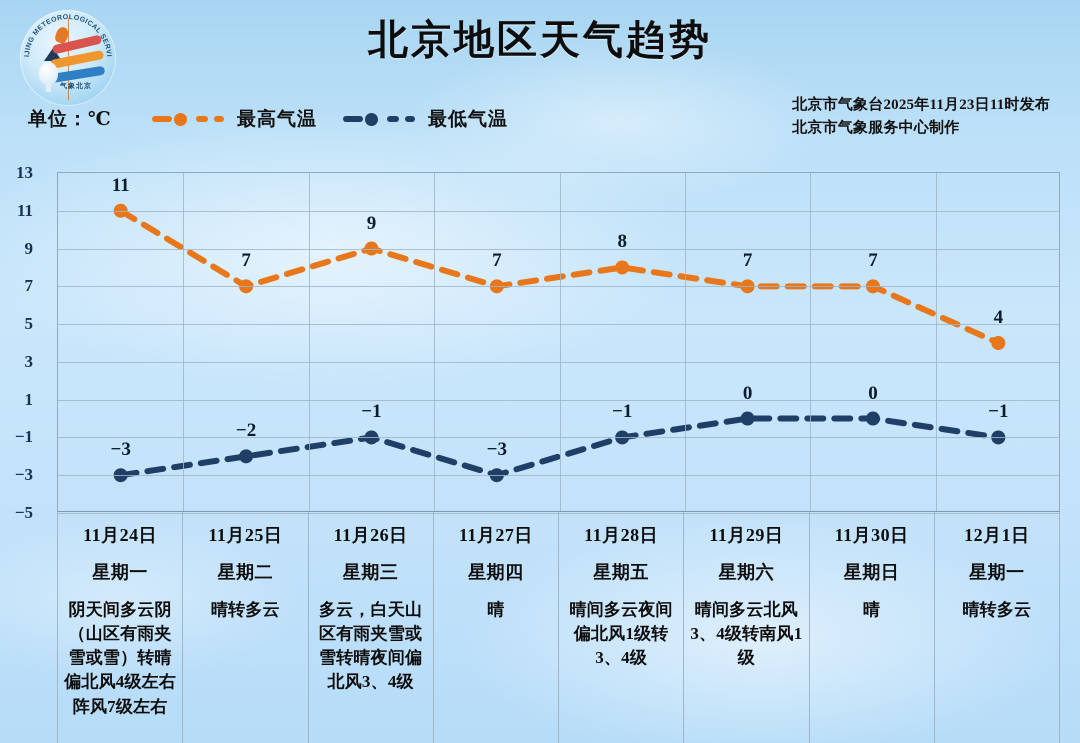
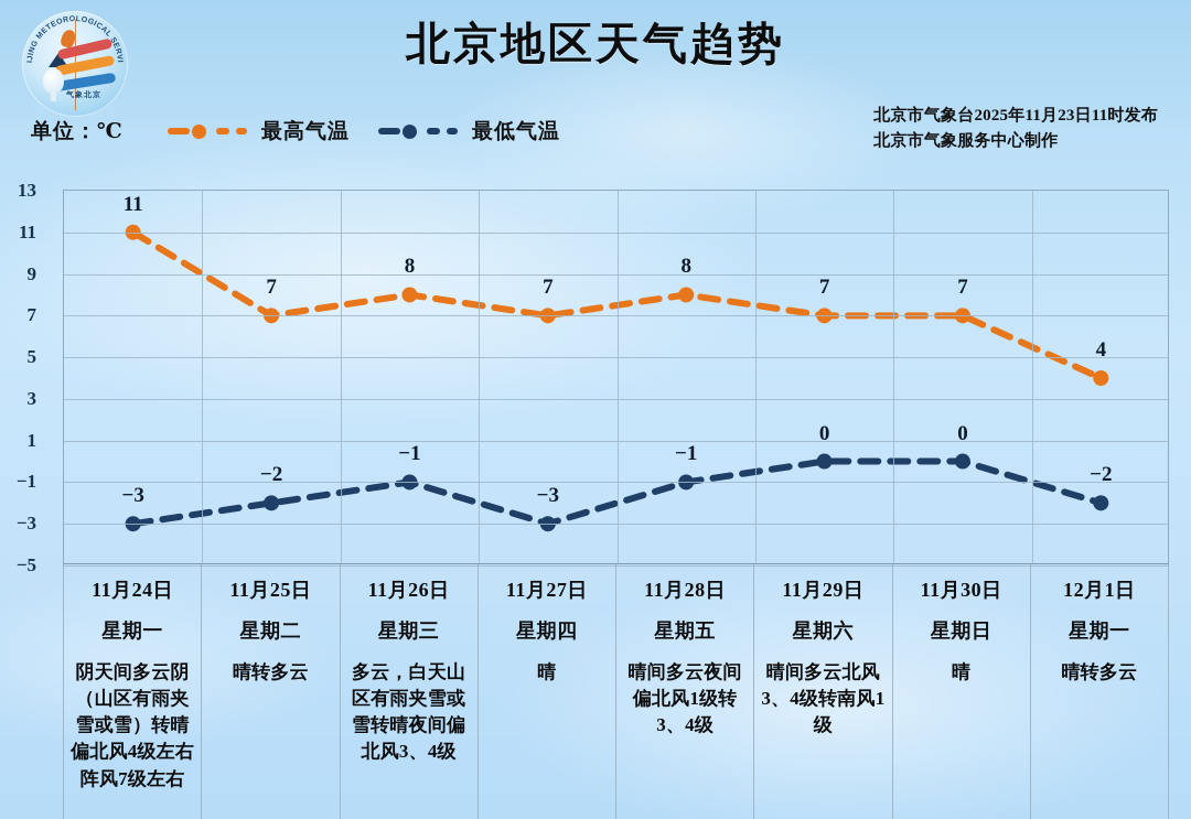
最高气温/11月26日: 9 -> 8
最低气温/12月1日: −1 -> −2
